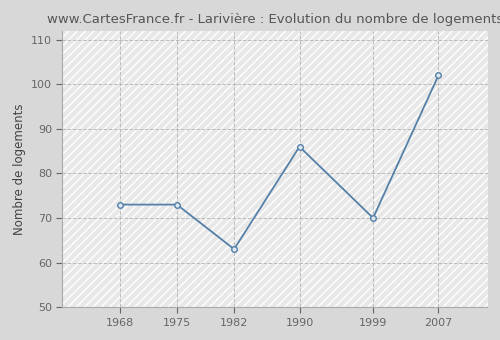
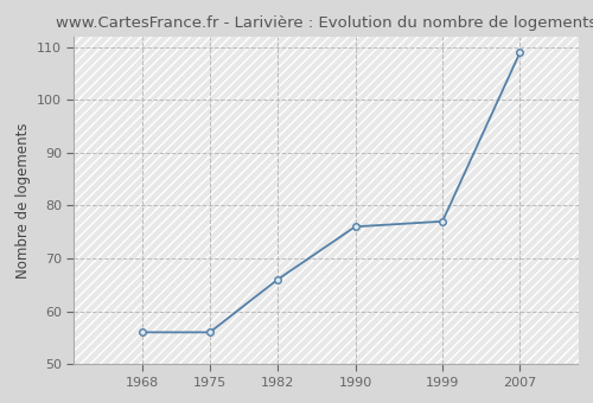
1968: 73 -> 56
1975: 73 -> 56
1982: 63 -> 66
1990: 86 -> 76
1999: 70 -> 77
2007: 102 -> 109
